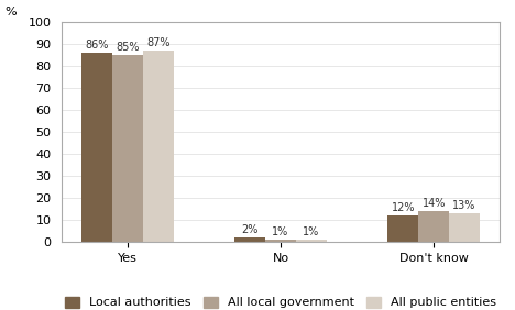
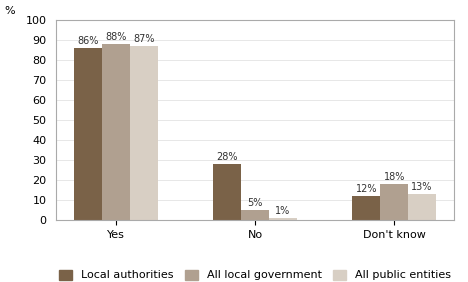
All local government/Yes: 85% -> 88%
Local authorities/No: 2% -> 28%
All local government/No: 1% -> 5%
All local government/Don't know: 14% -> 18%
